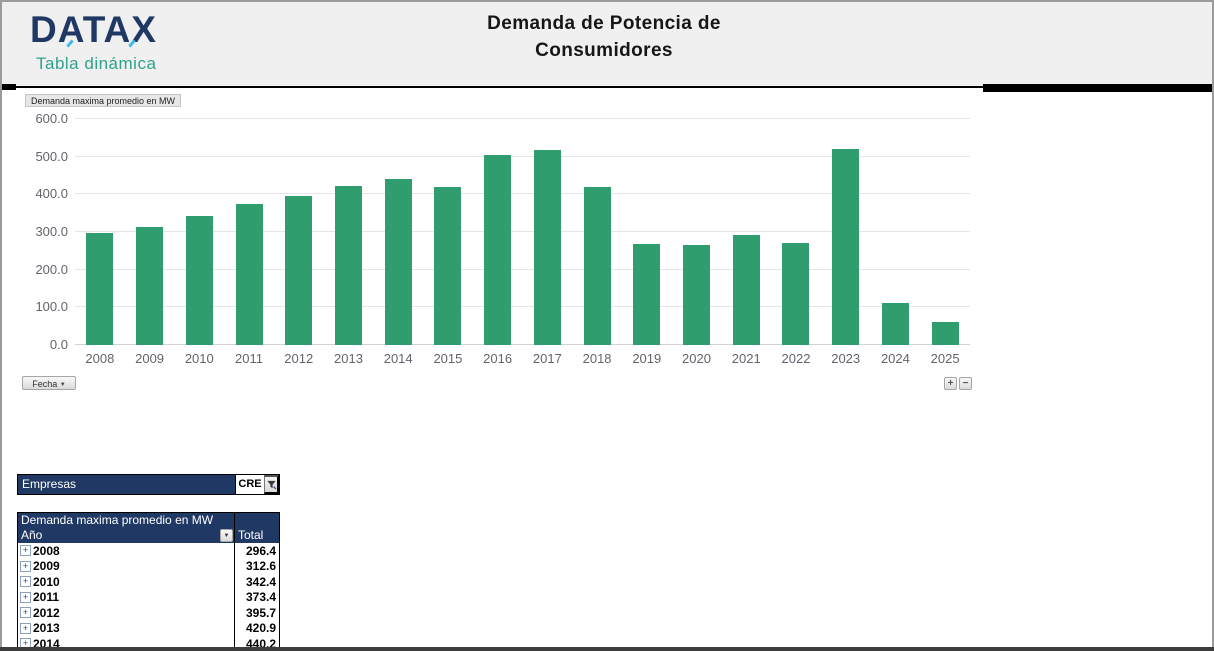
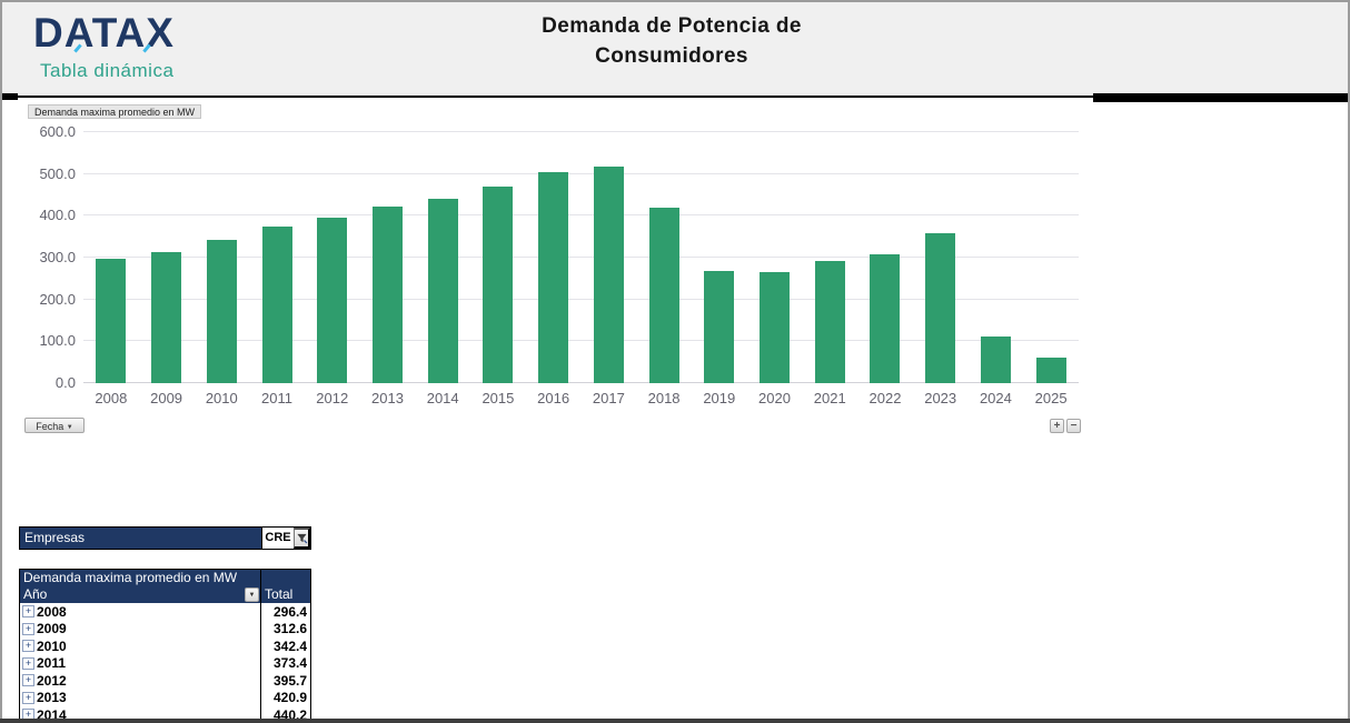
2015: 420 -> 470
2022: 270 -> 310
2023: 520 -> 360
